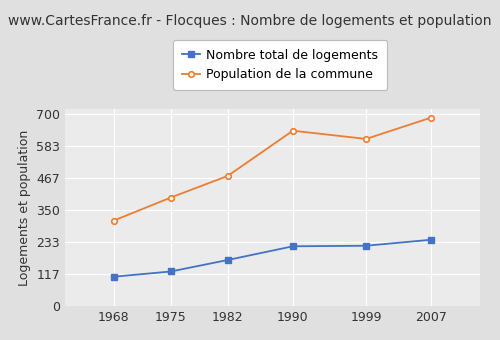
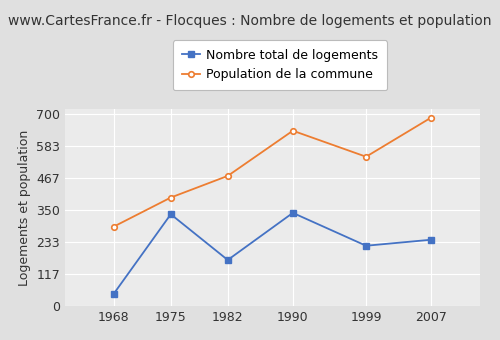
Nombre total de logements/1968: 107 -> 45
Population de la commune/1968: 312 -> 290
Nombre total de logements/1975: 126 -> 335
Nombre total de logements/1990: 218 -> 340
Population de la commune/1999: 610 -> 545
